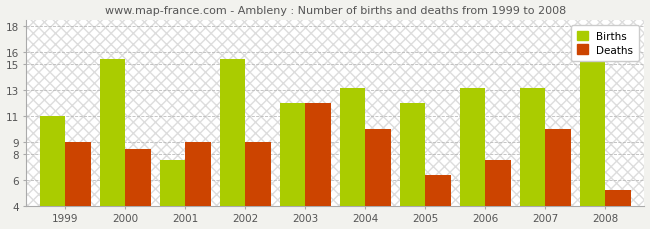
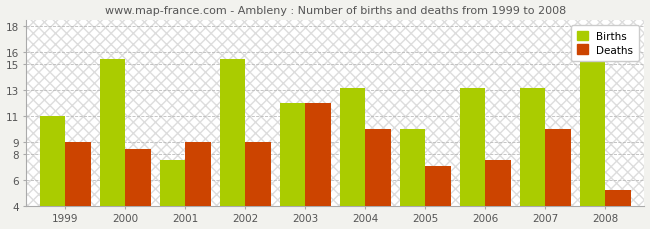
Births/2005: 12.0 -> 10.0
Deaths/2005: 6.4 -> 7.1
